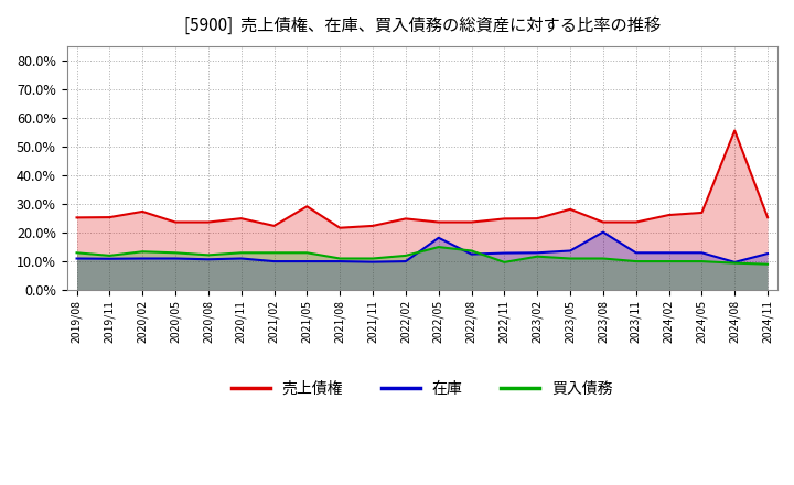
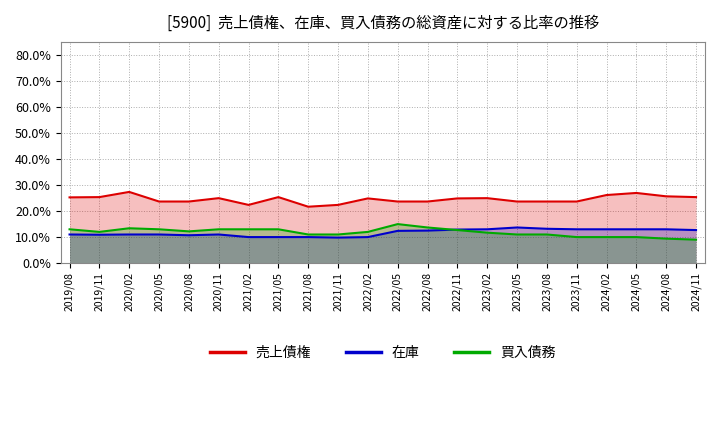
売上債権/2021/05: 29.0% -> 25.2%
在庫/2022/05: 18.0% -> 12.2%
買入債務/2022/11: 9.5% -> 12.5%
売上債権/2023/05: 28.0% -> 23.5%
在庫/2023/08: 20.0% -> 13.0%
売上債権/2024/08: 55.5% -> 25.5%
在庫/2024/08: 9.5% -> 12.8%
